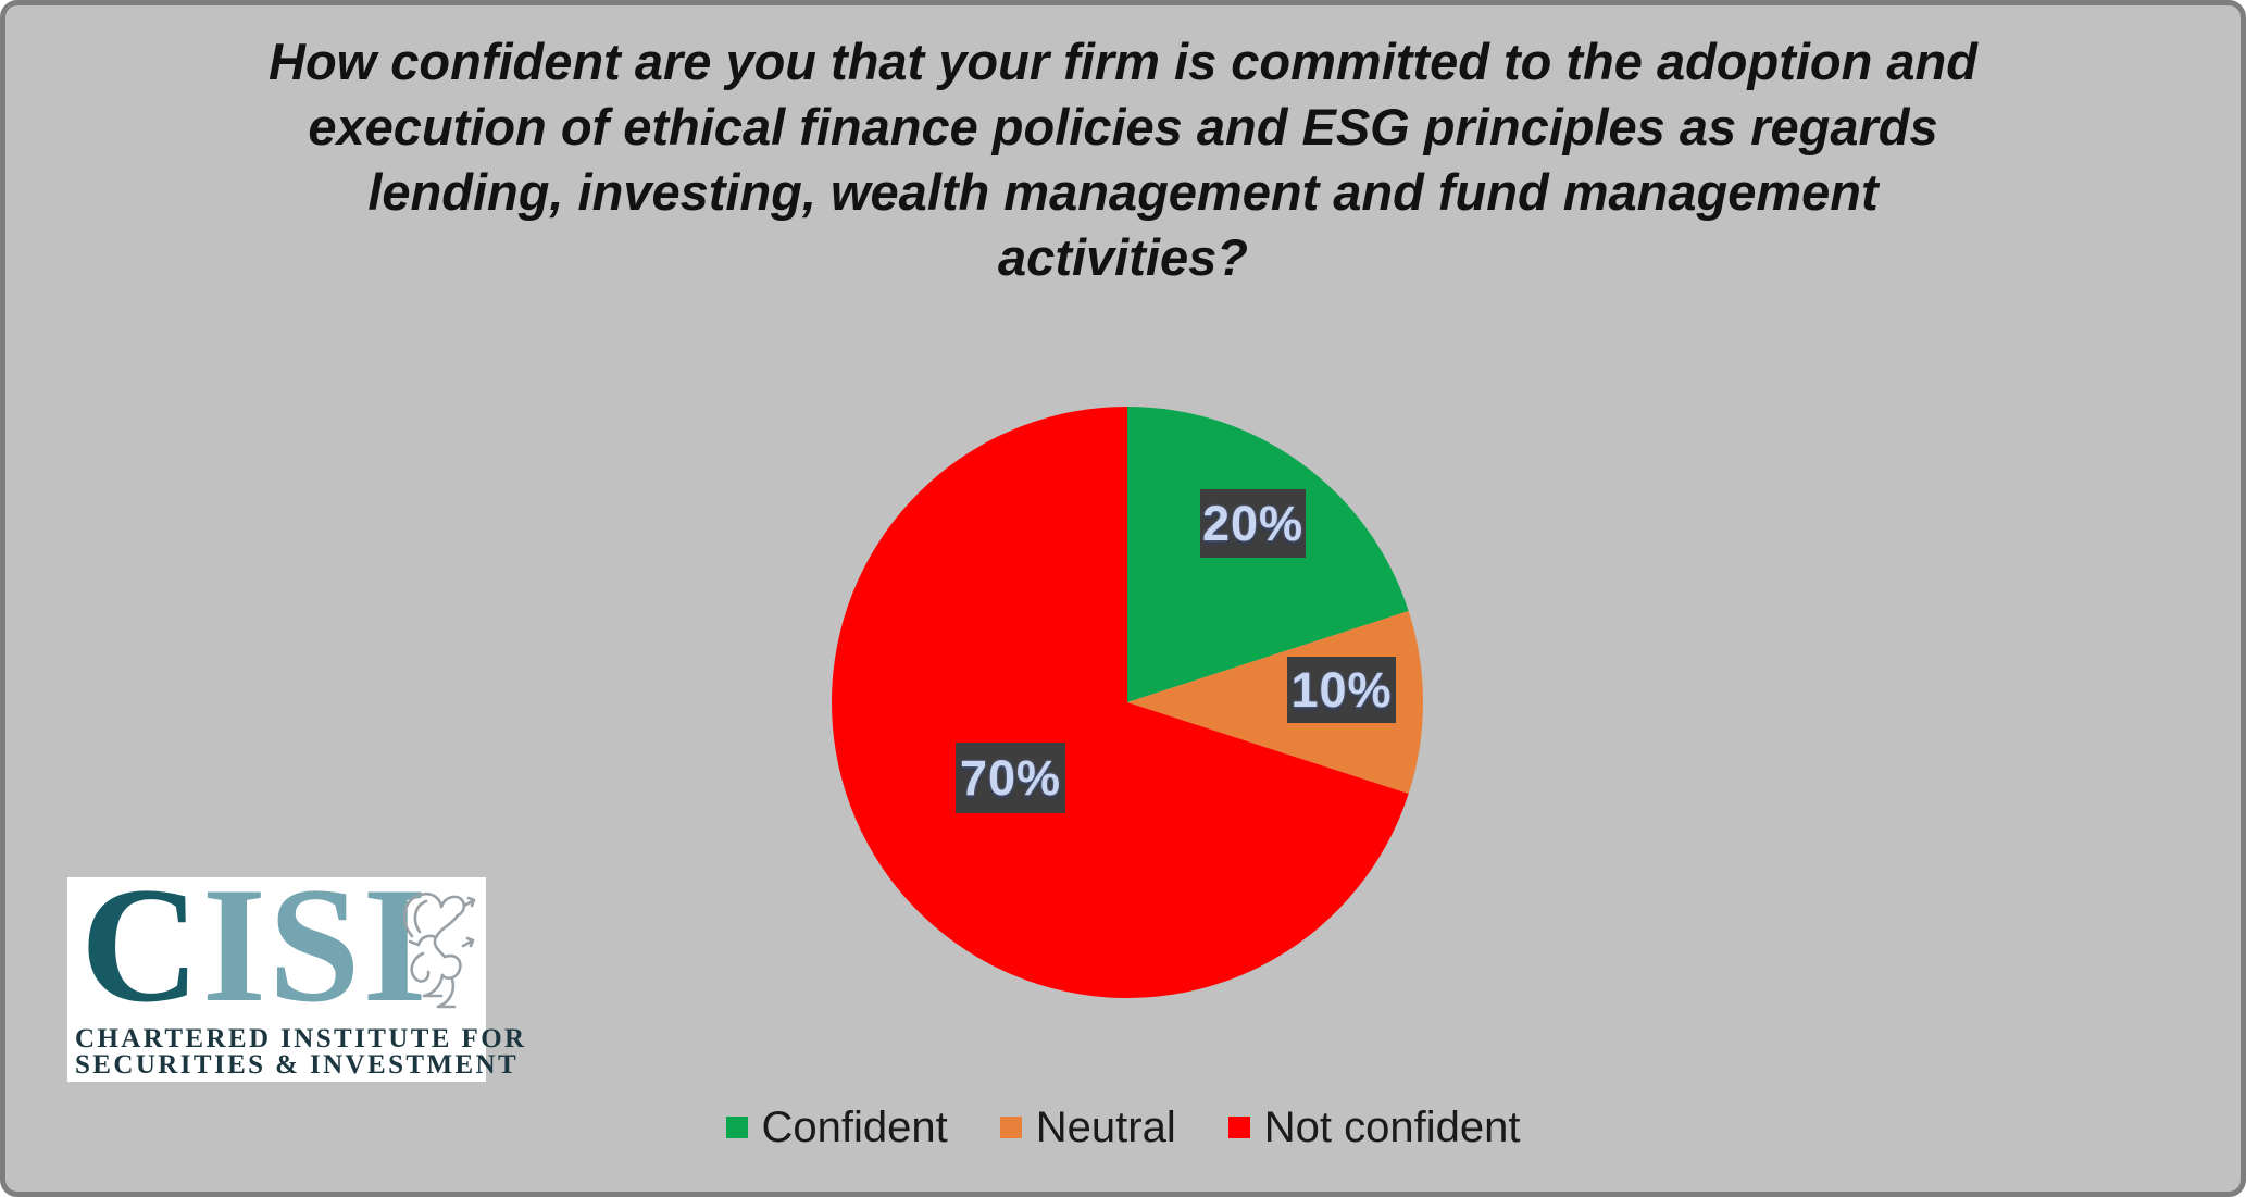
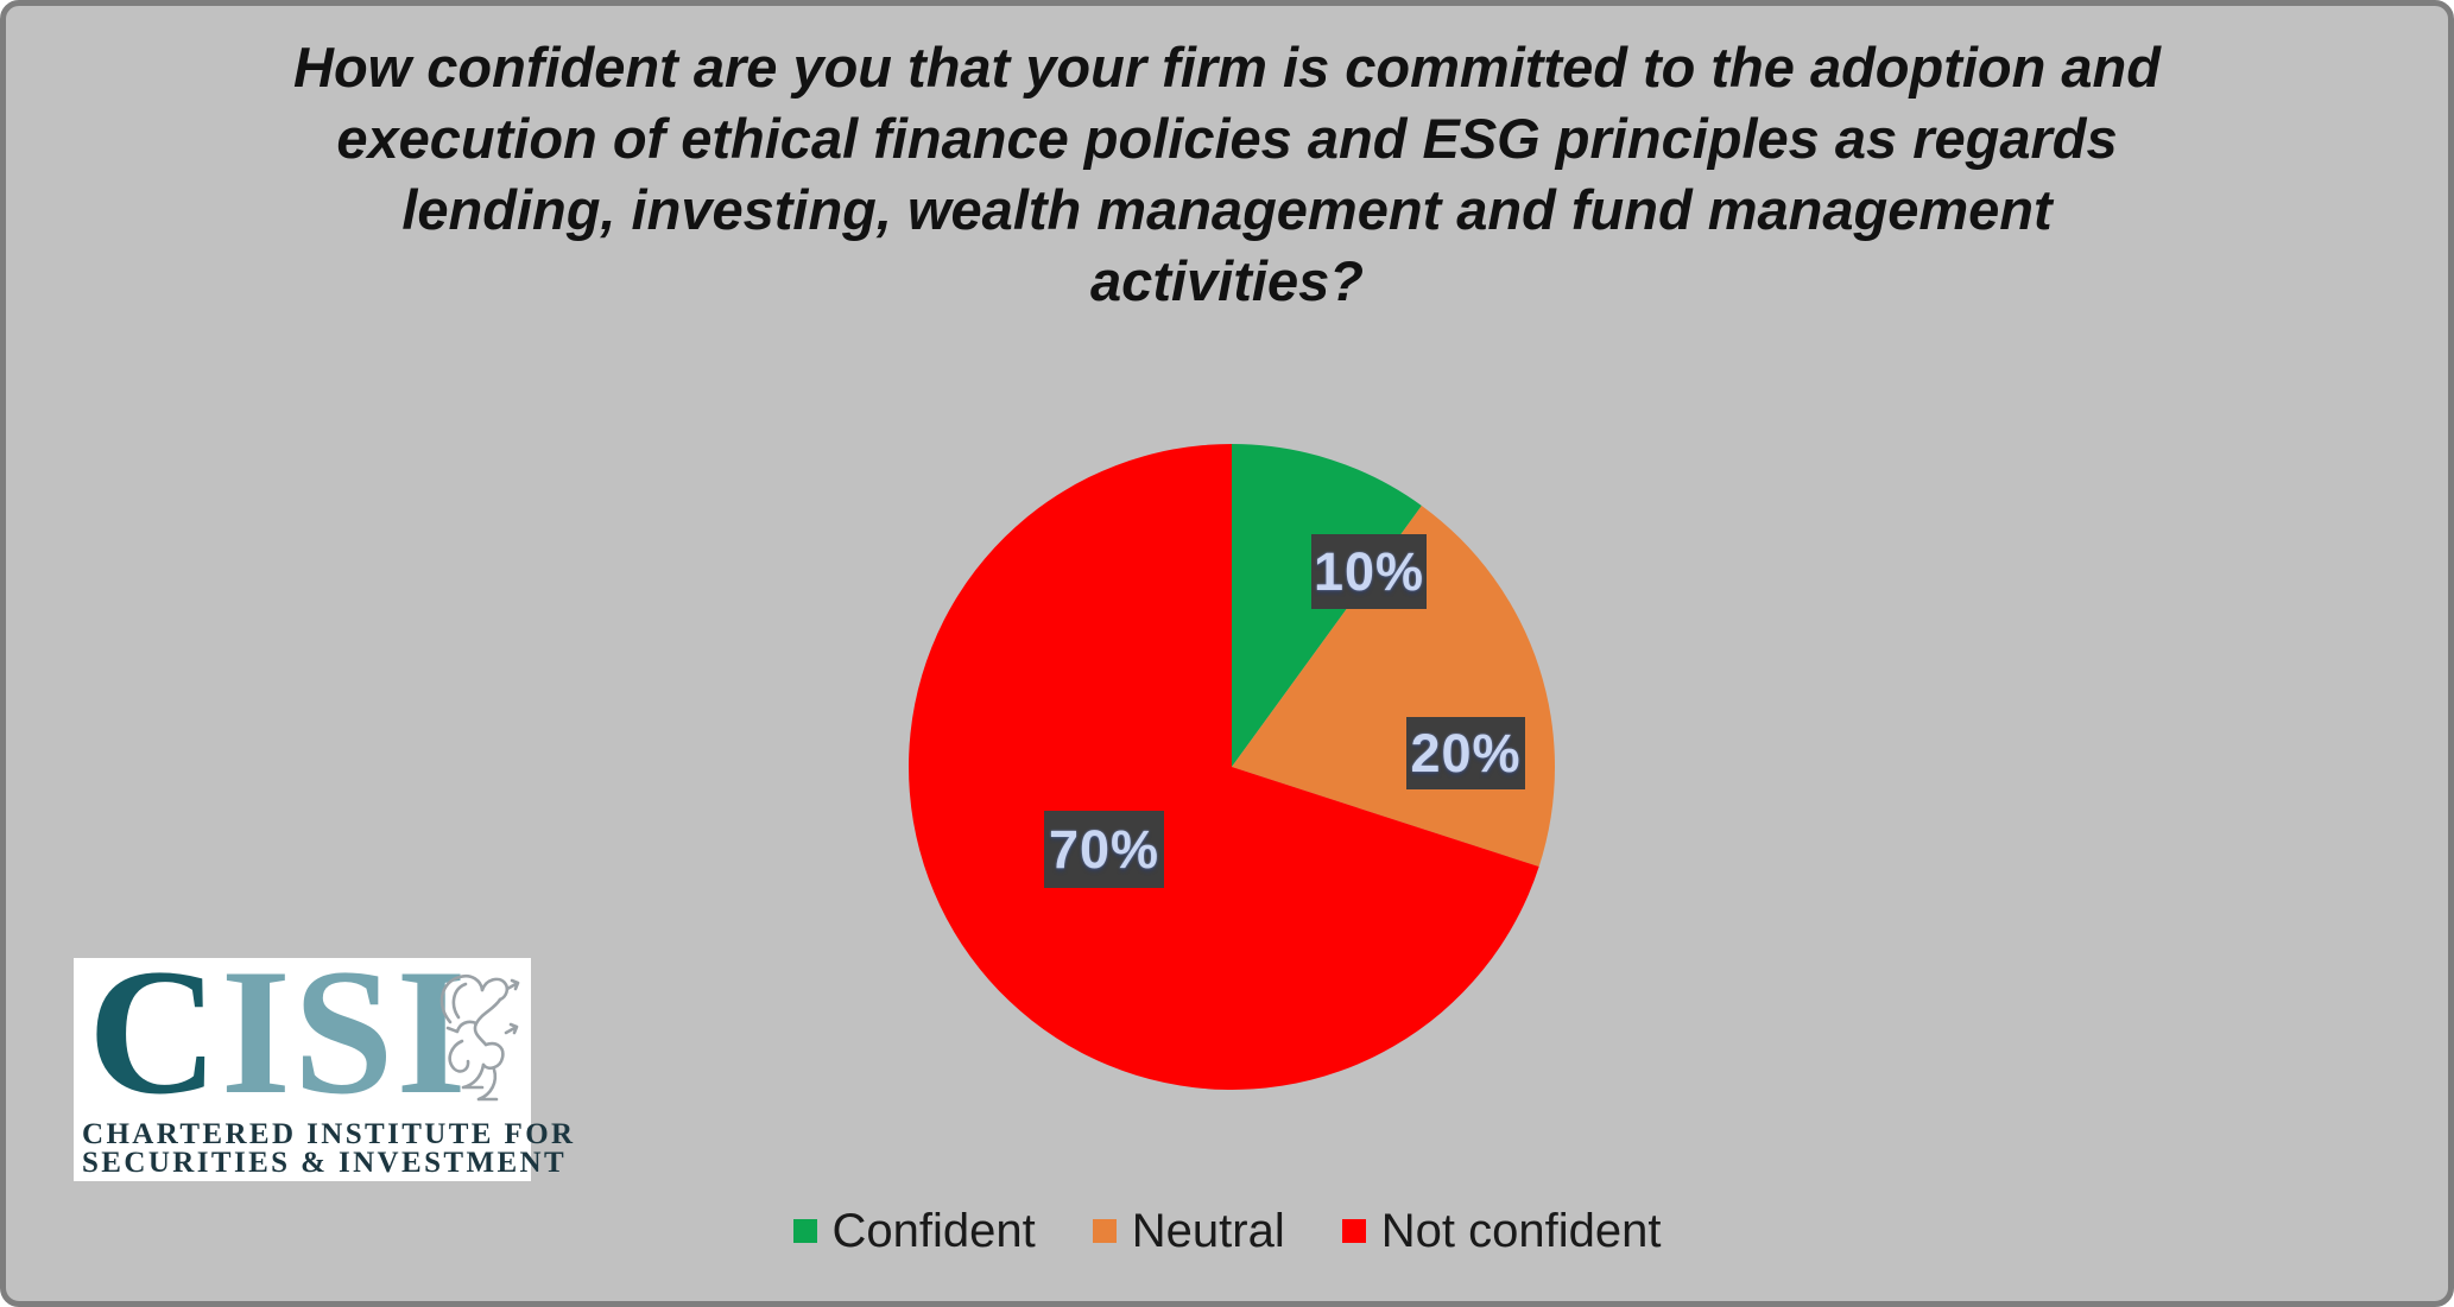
Confident: 20% -> 10%
Neutral: 10% -> 20%
